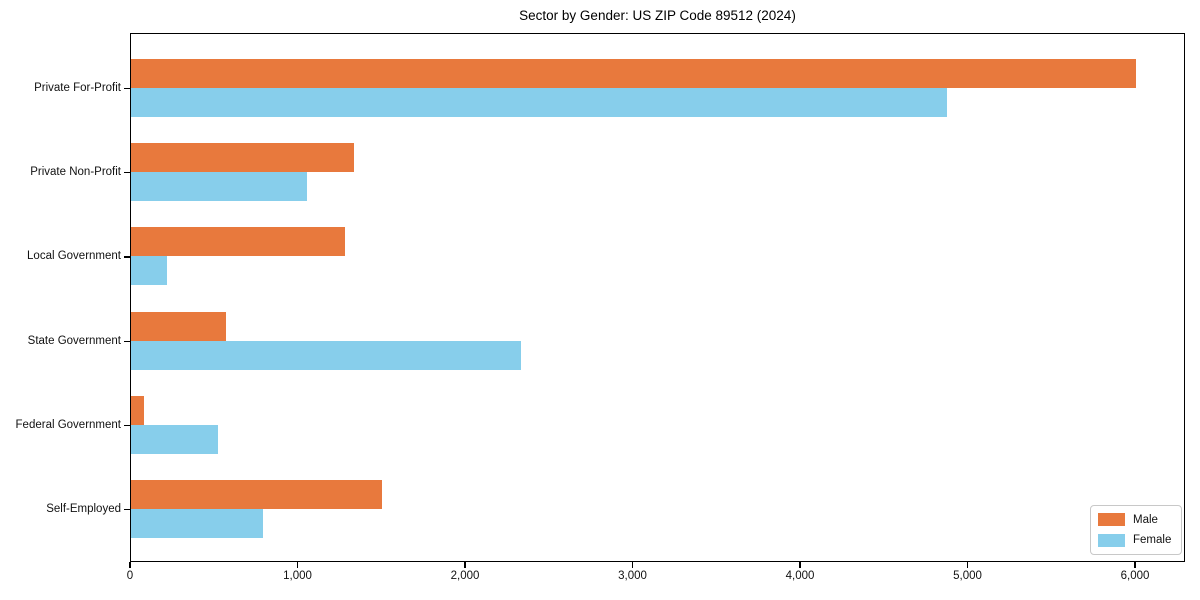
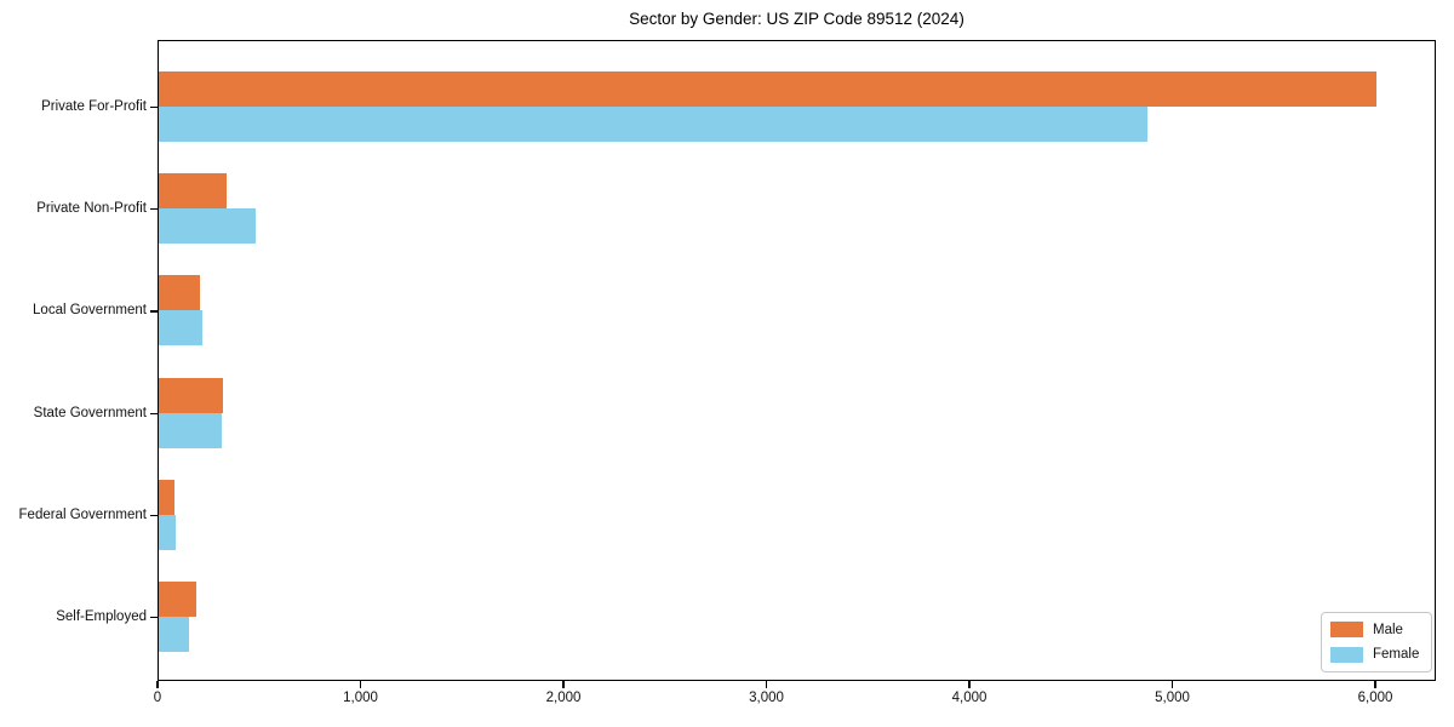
Male/Private Non-Profit: 1330 -> 340
Female/Private Non-Profit: 1050 -> 480
Male/Local Government: 1280 -> 200
Male/State Government: 570 -> 320
Female/State Government: 2330 -> 310
Female/Federal Government: 520 -> 80
Male/Self-Employed: 1500 -> 180
Female/Self-Employed: 790 -> 150
